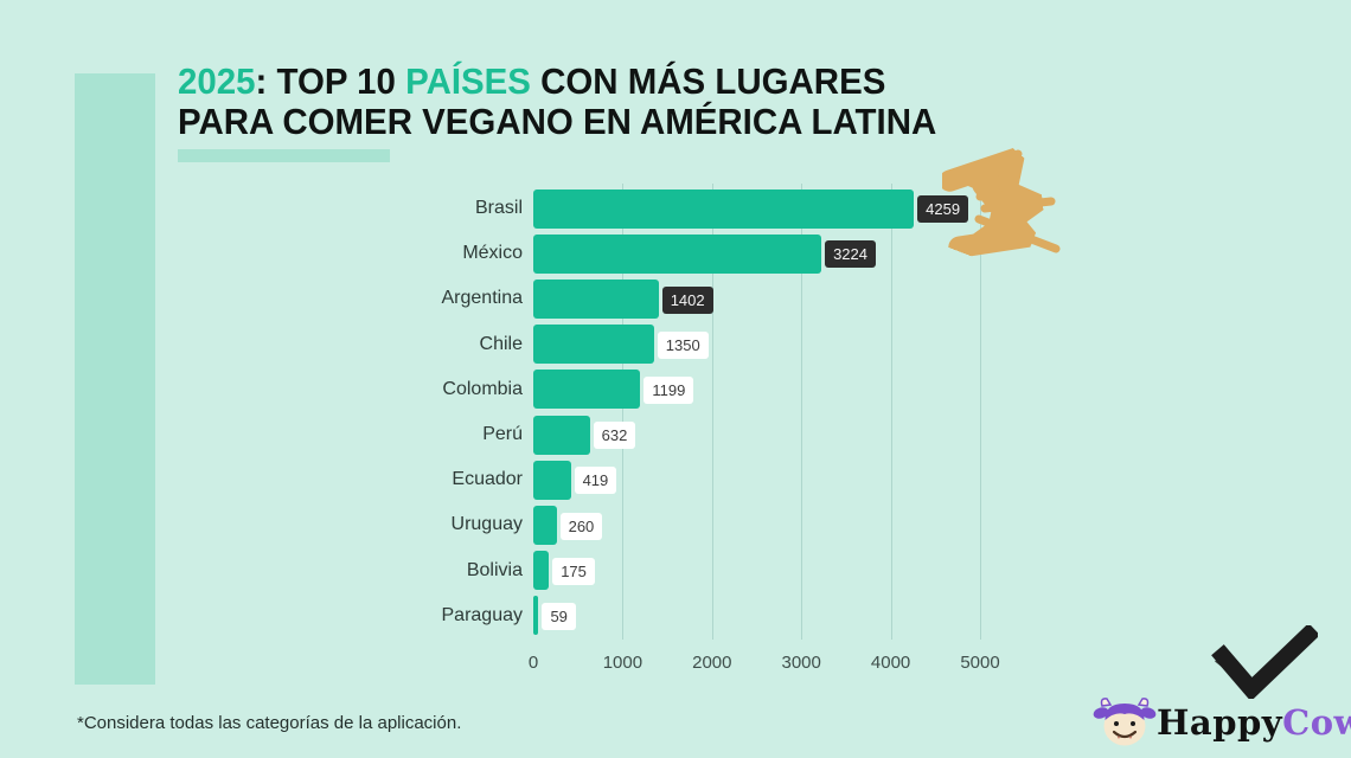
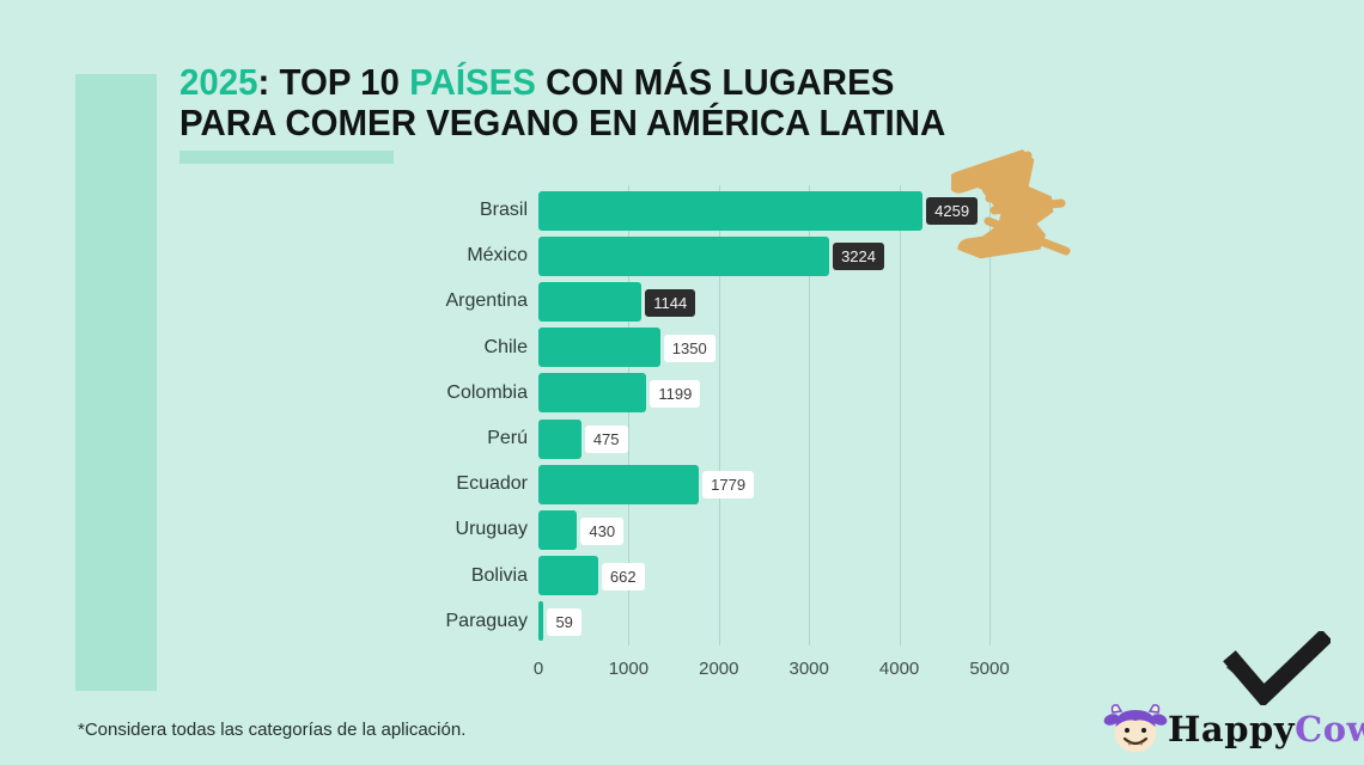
Argentina: 1402 -> 1144
Perú: 632 -> 475
Ecuador: 419 -> 1779
Uruguay: 260 -> 430
Bolivia: 175 -> 662
